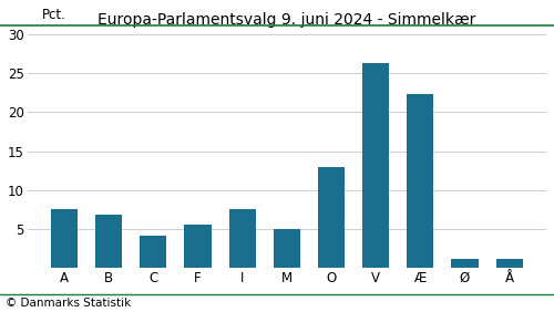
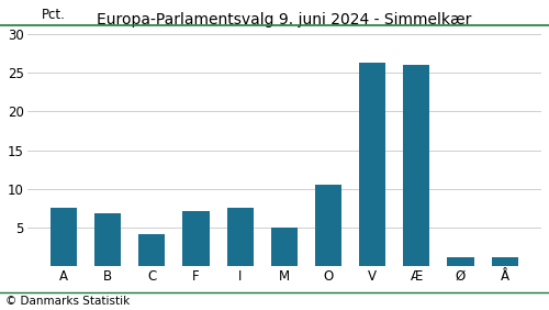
F: 5.6 -> 7.2
O: 13.0 -> 10.6
Æ: 22.3 -> 26.0
